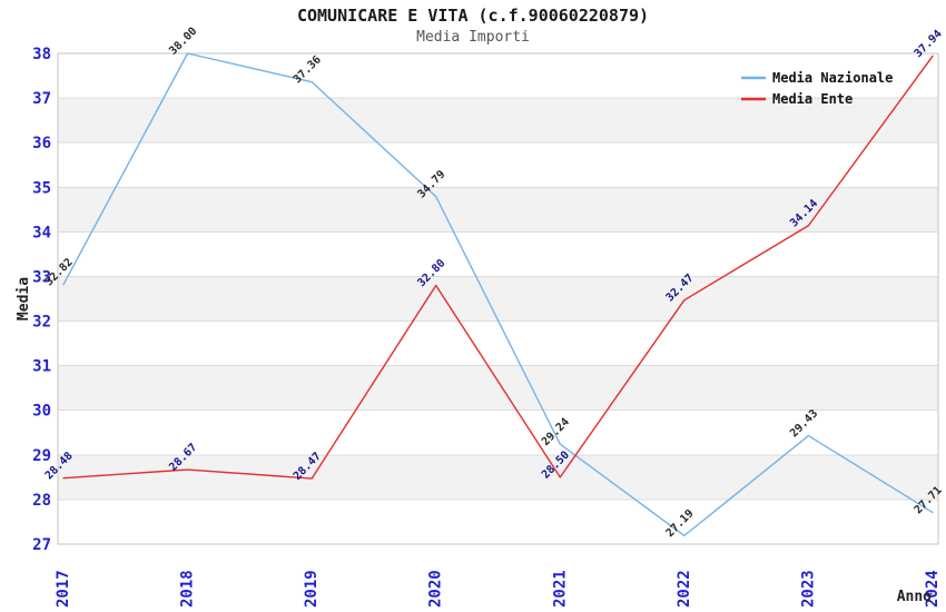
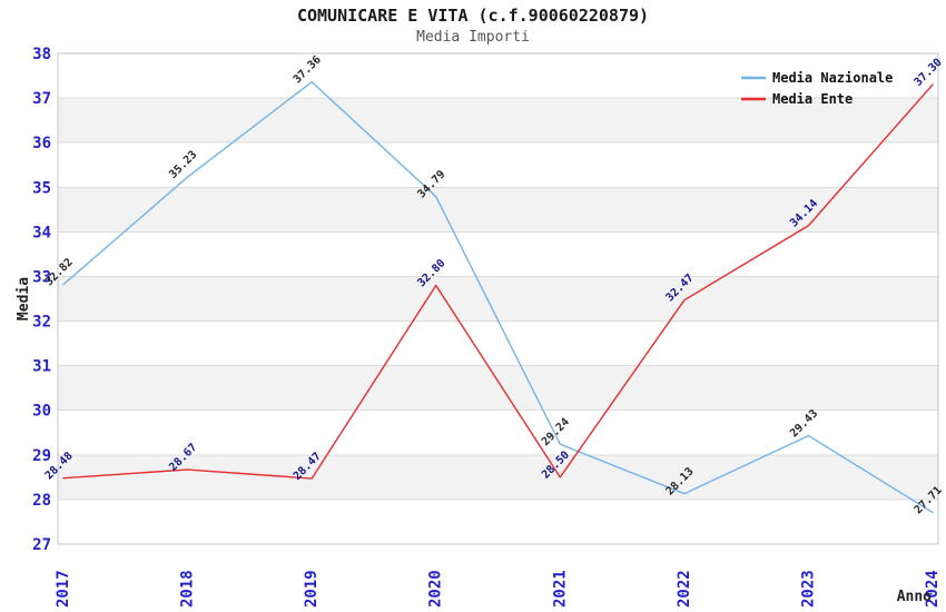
Media Nazionale/2018: 38.00 -> 35.23
Media Nazionale/2022: 27.19 -> 28.13
Media Ente/2024: 37.94 -> 37.30
